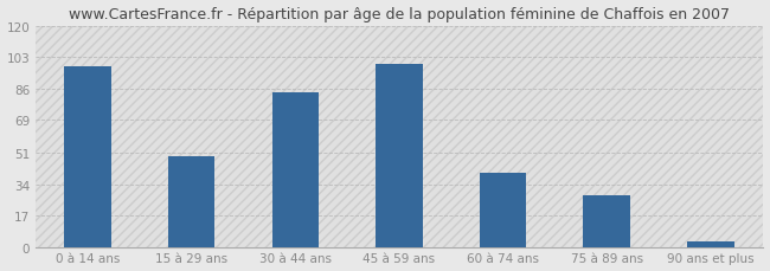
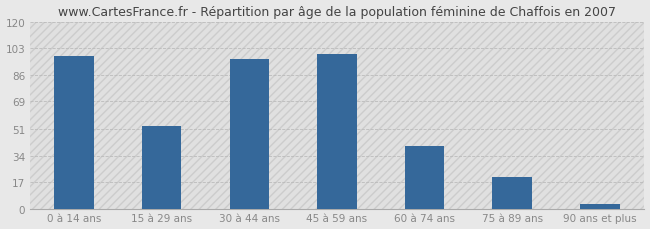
15 à 29 ans: 49 -> 53
30 à 44 ans: 84 -> 96
75 à 89 ans: 28 -> 20
